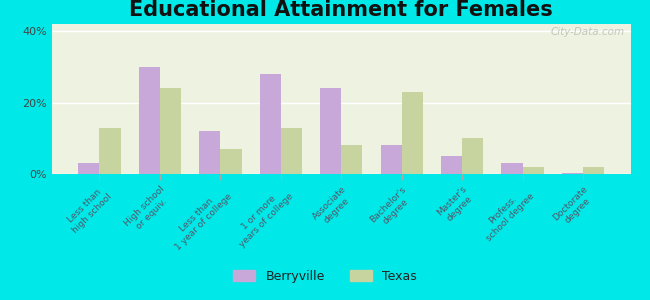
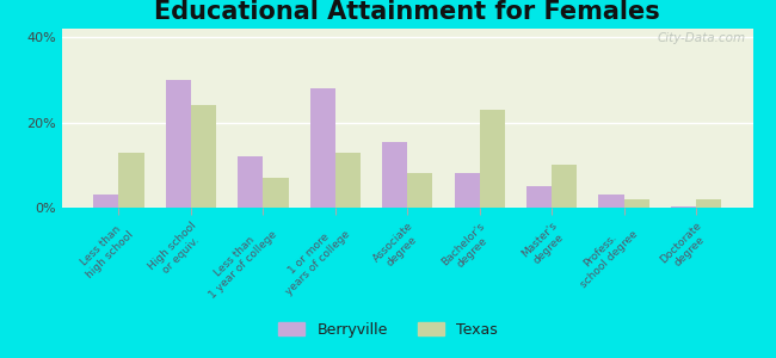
Berryville/Associate degree: 24.0% -> 15.5%
